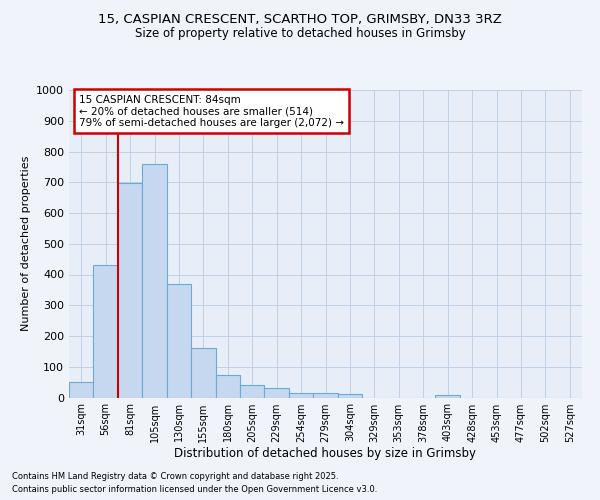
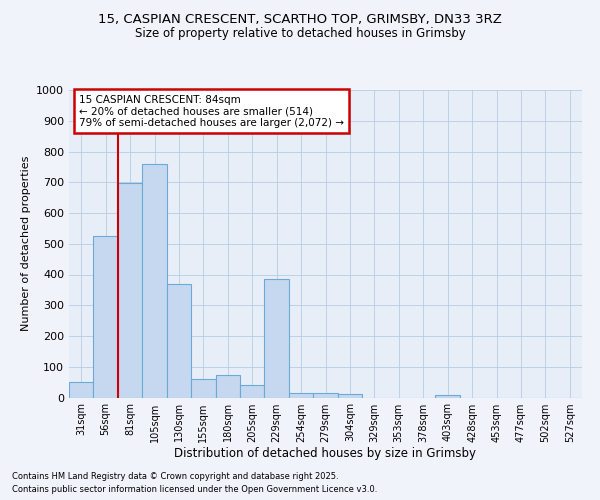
56sqm: 430 -> 525
155sqm: 160 -> 60
229sqm: 30 -> 385
